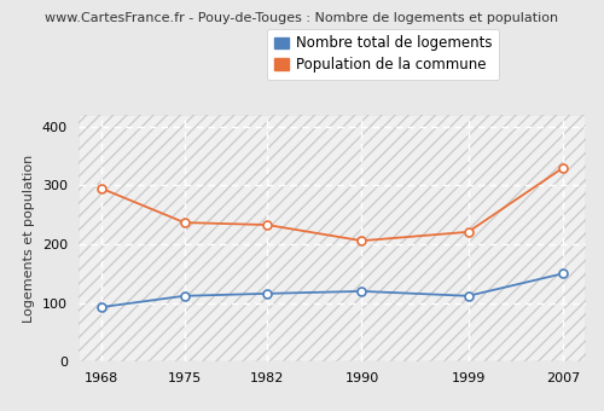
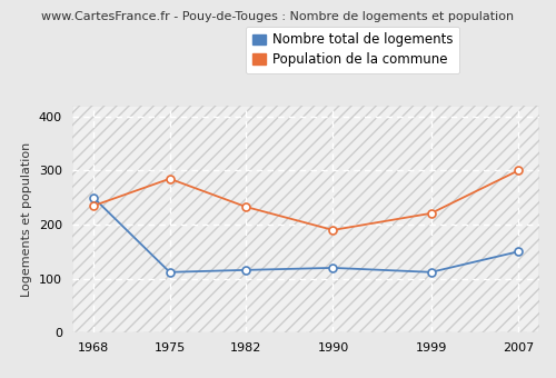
Nombre total de logements/1968: 93 -> 250
Population de la commune/1968: 295 -> 235
Population de la commune/1975: 237 -> 285
Population de la commune/1990: 206 -> 190
Population de la commune/2007: 330 -> 300
